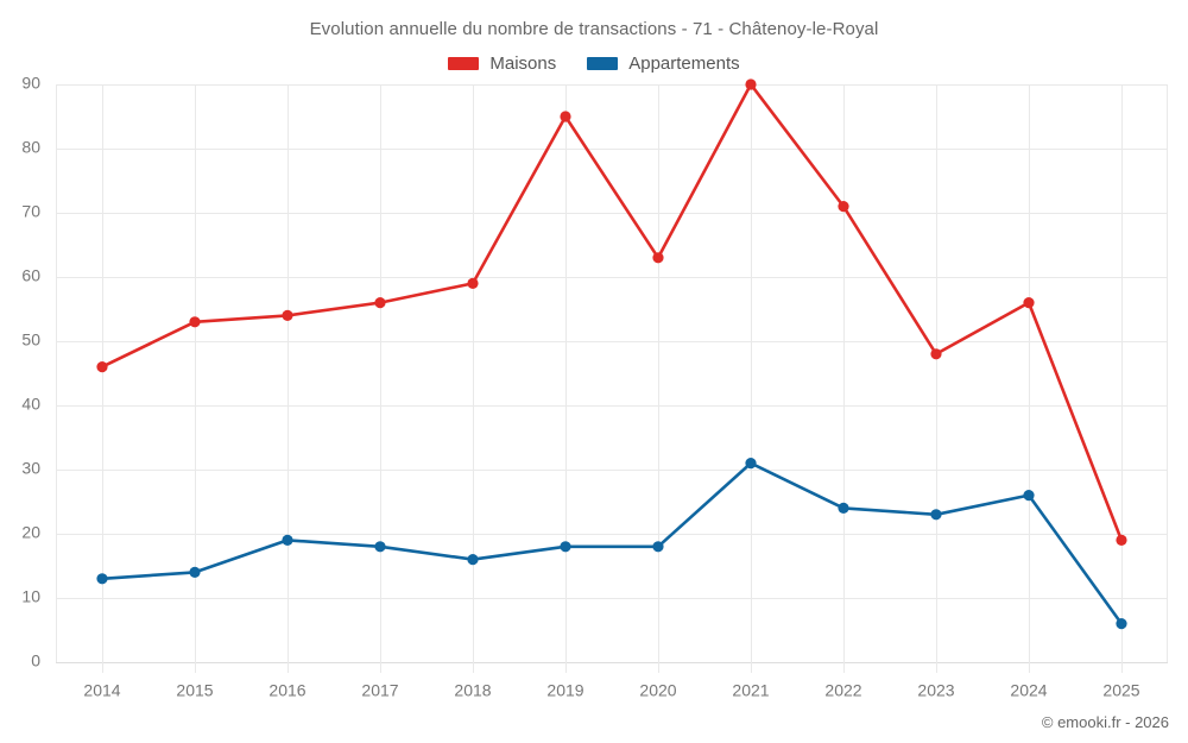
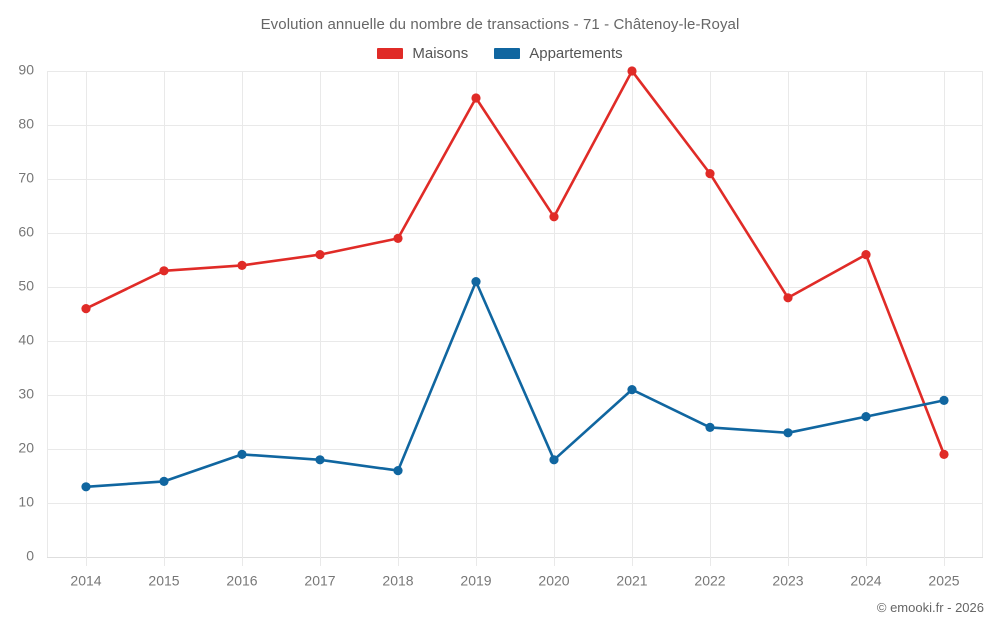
Appartements/2019: 18 -> 51
Appartements/2025: 6 -> 29
